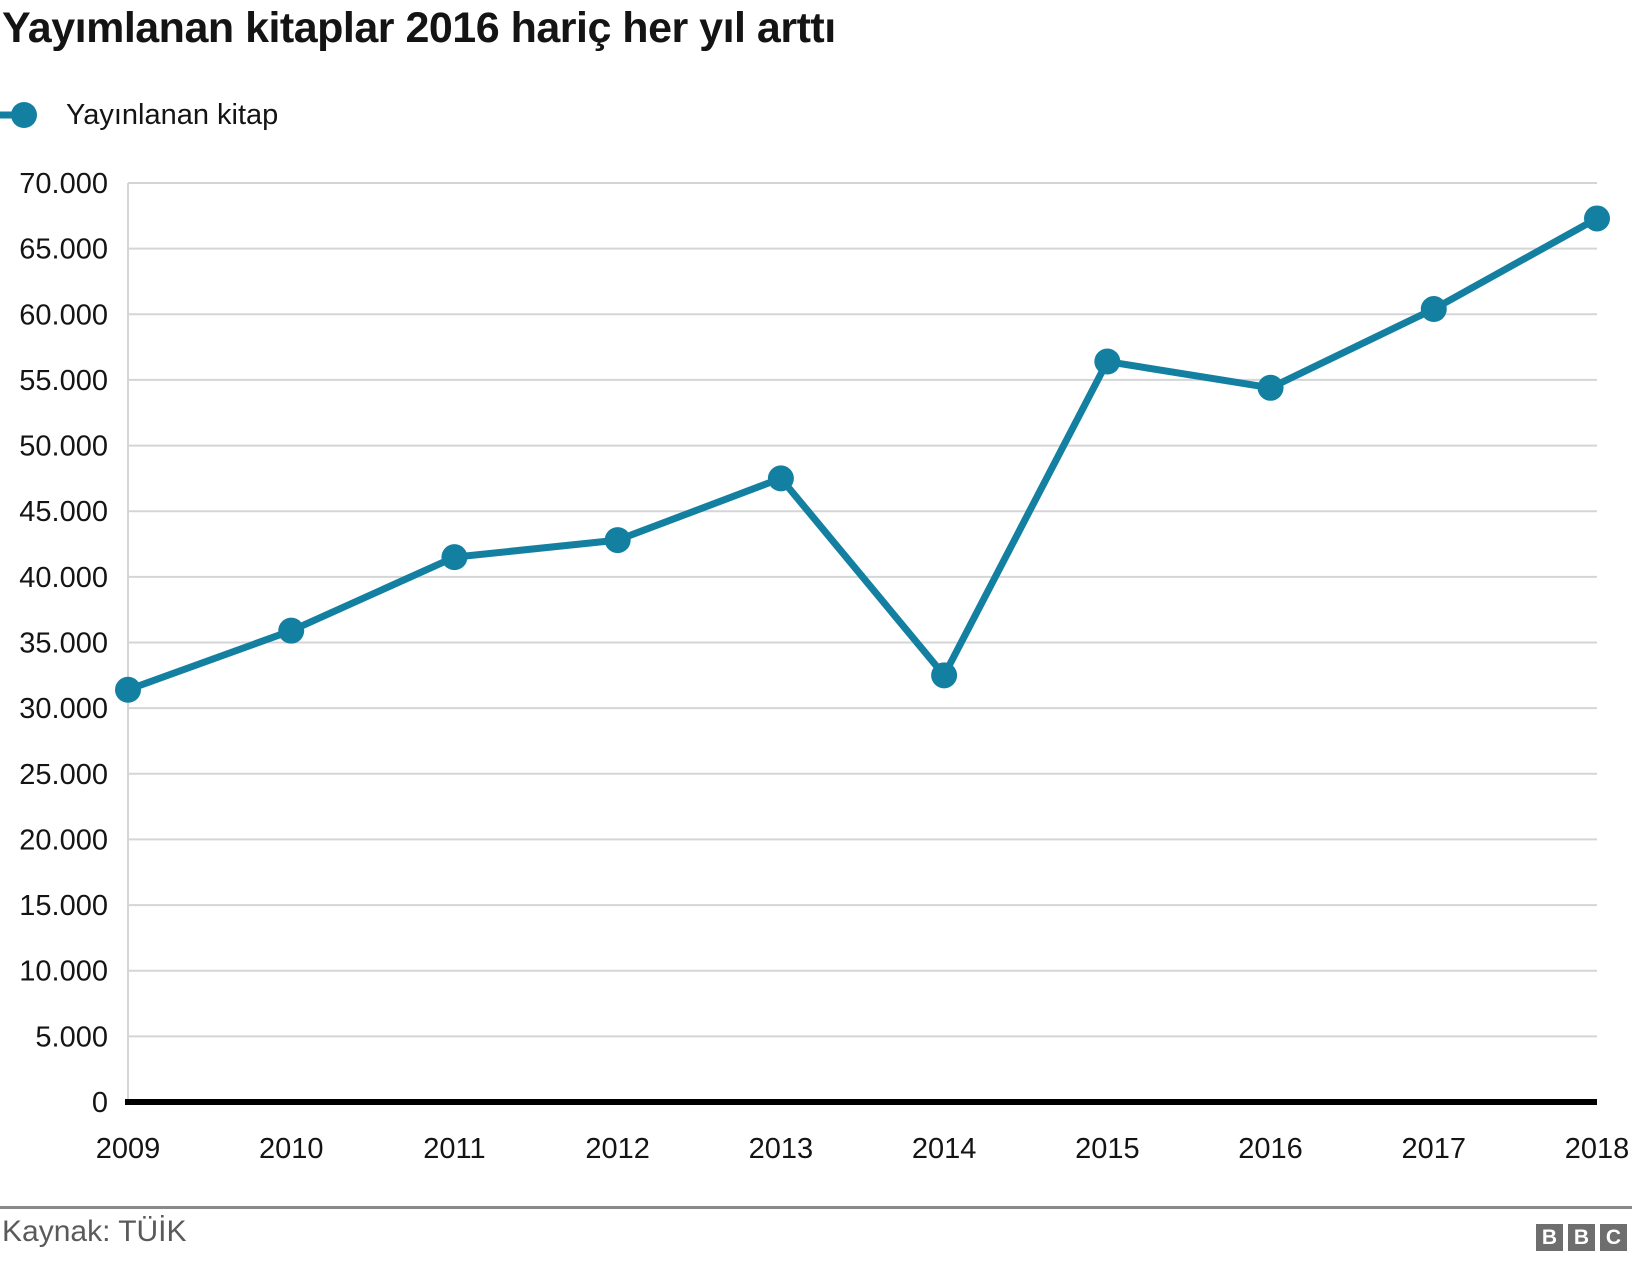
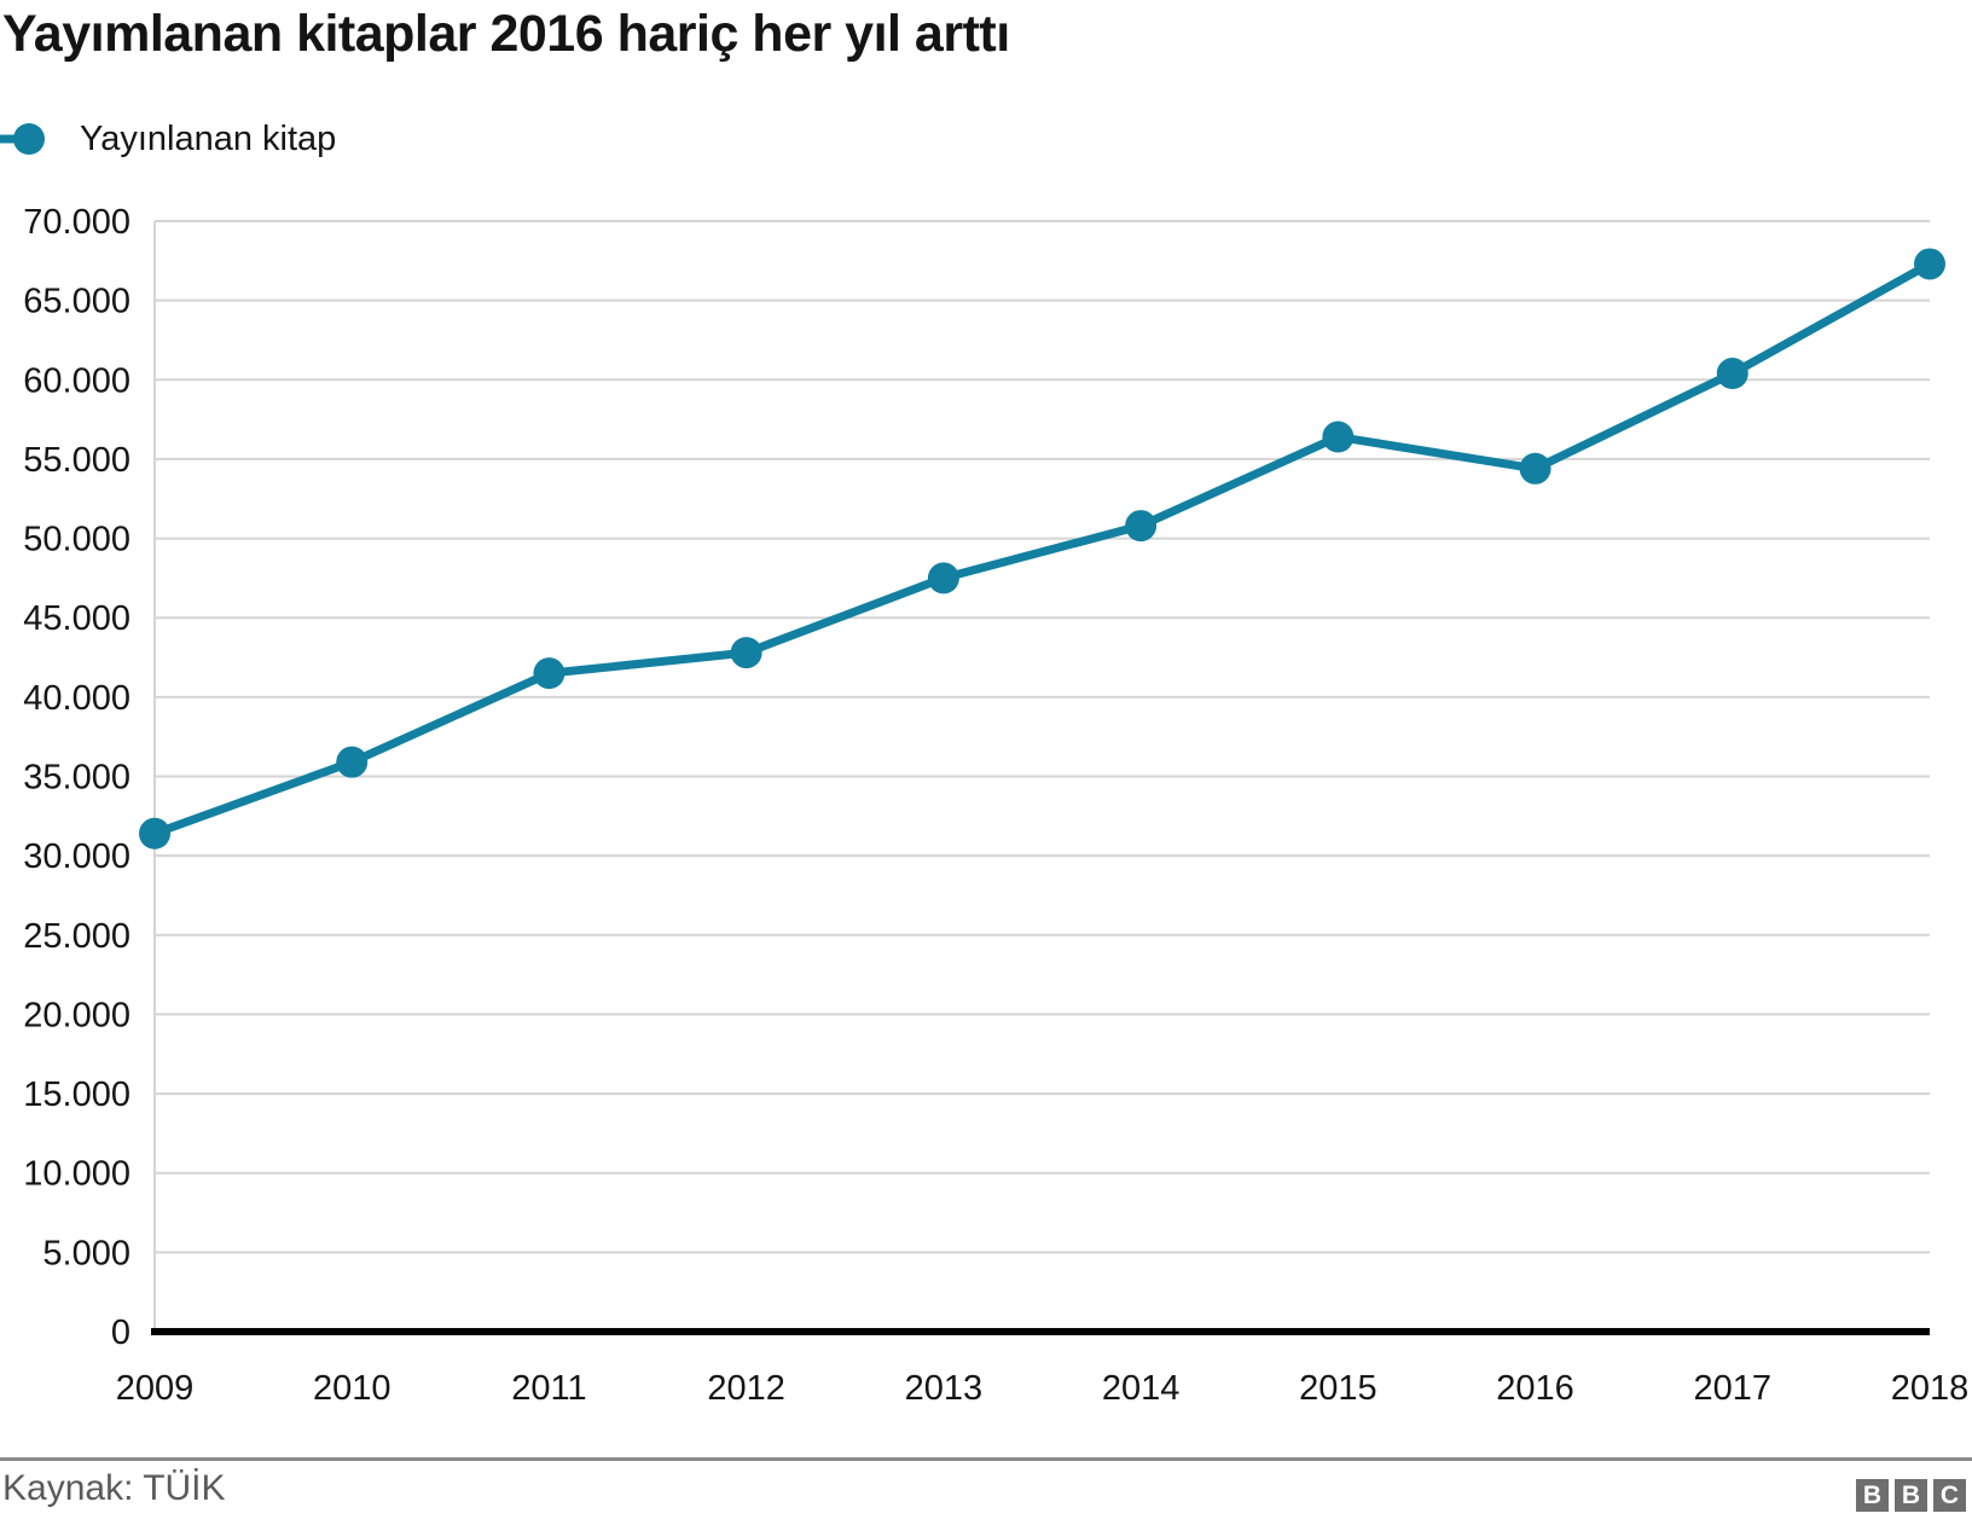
2014: 32500 -> 50800
